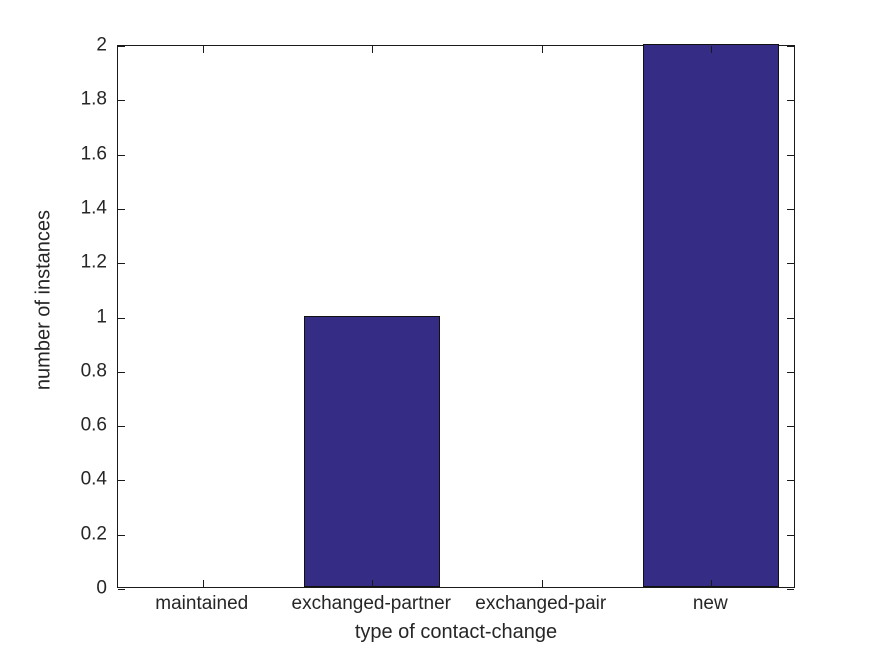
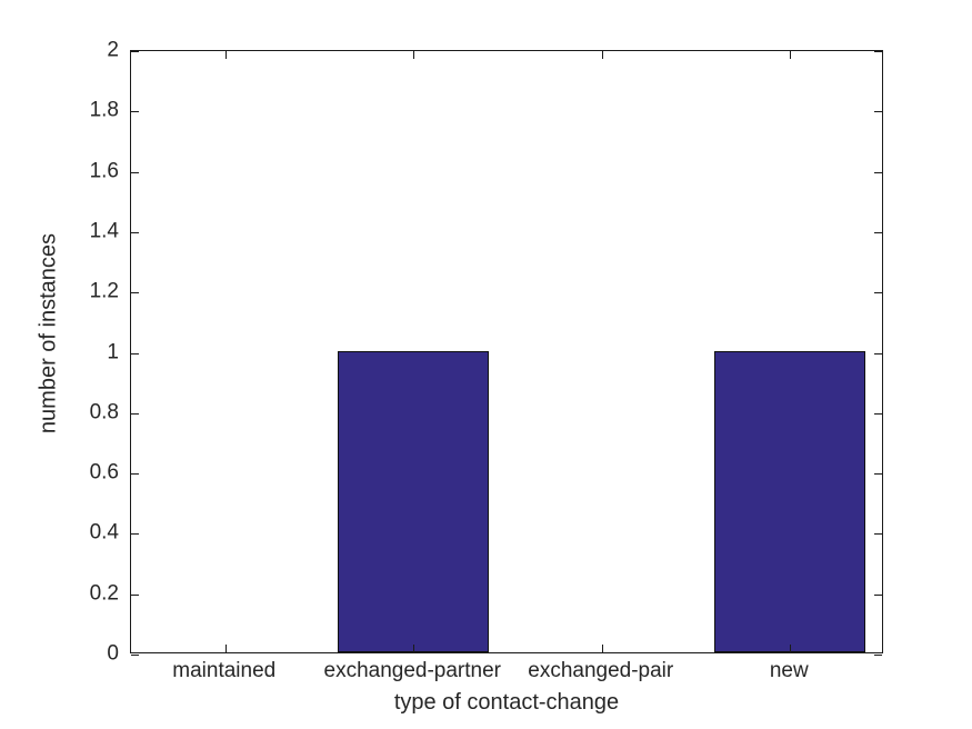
new: 2 -> 1
